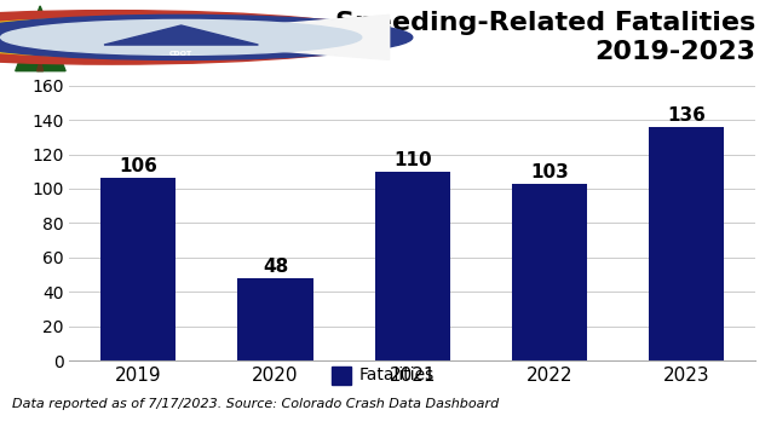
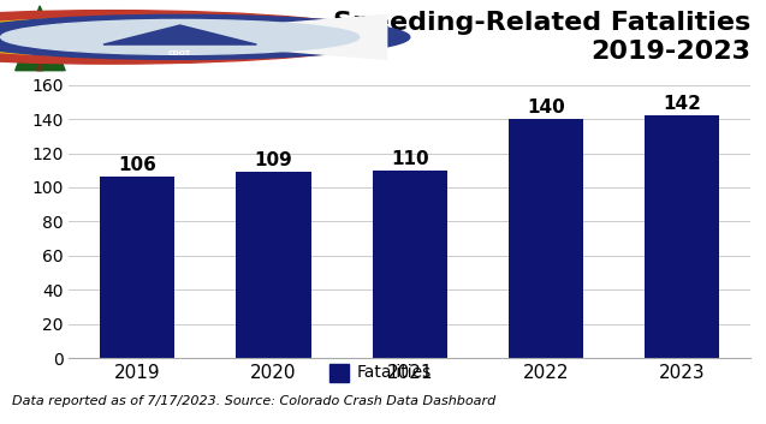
2020: 48 -> 109
2022: 103 -> 140
2023: 136 -> 142
